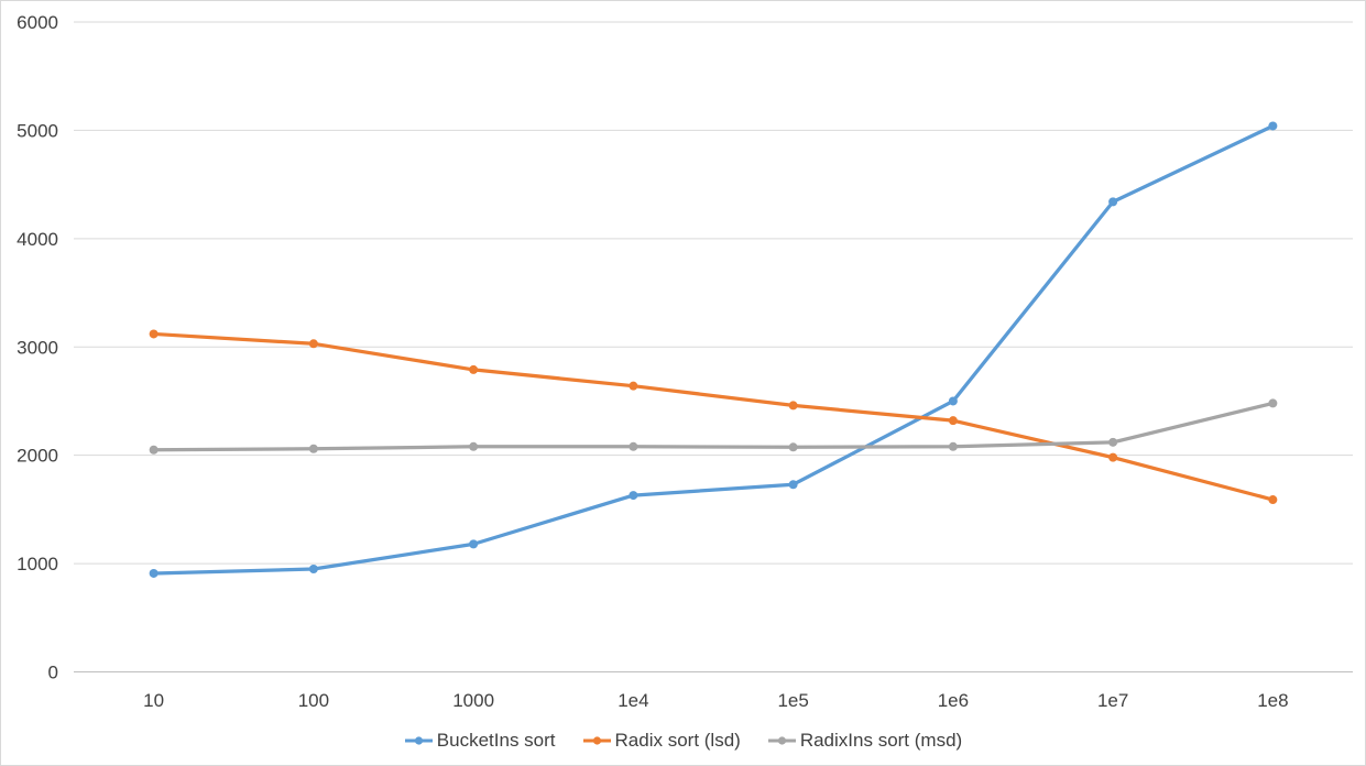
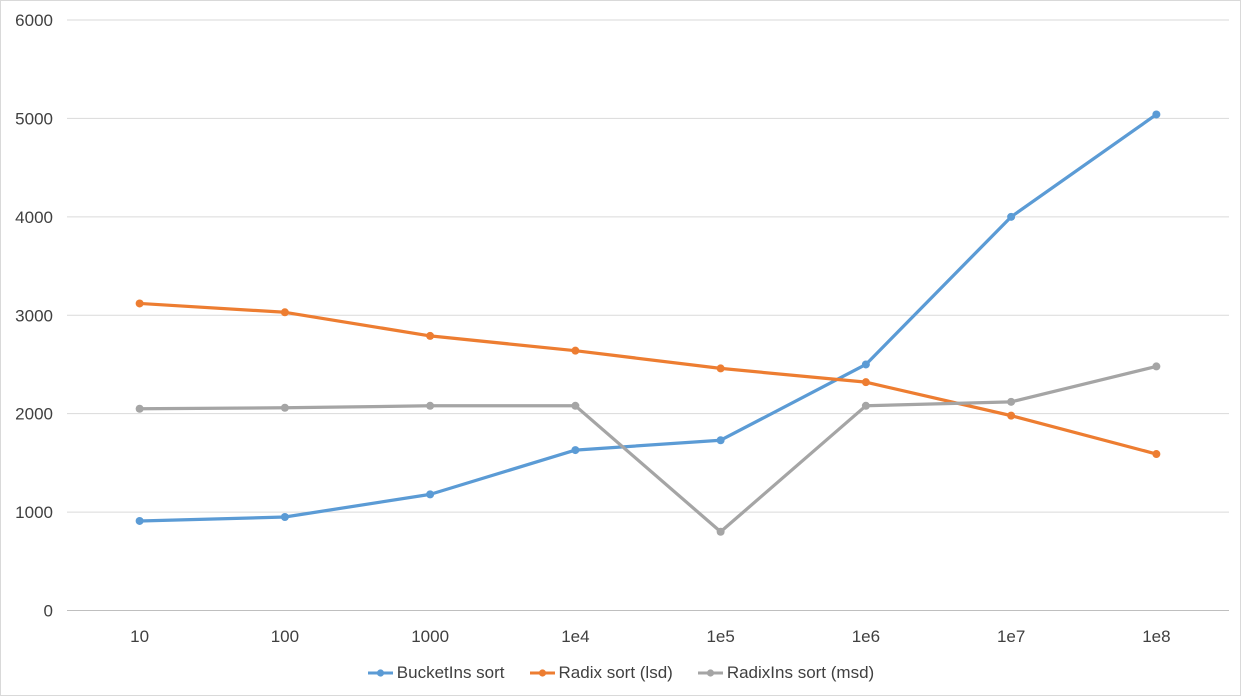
RadixIns sort (msd)/1e5: 2100 -> 800
BucketIns sort/1e7: 4300 -> 4000
